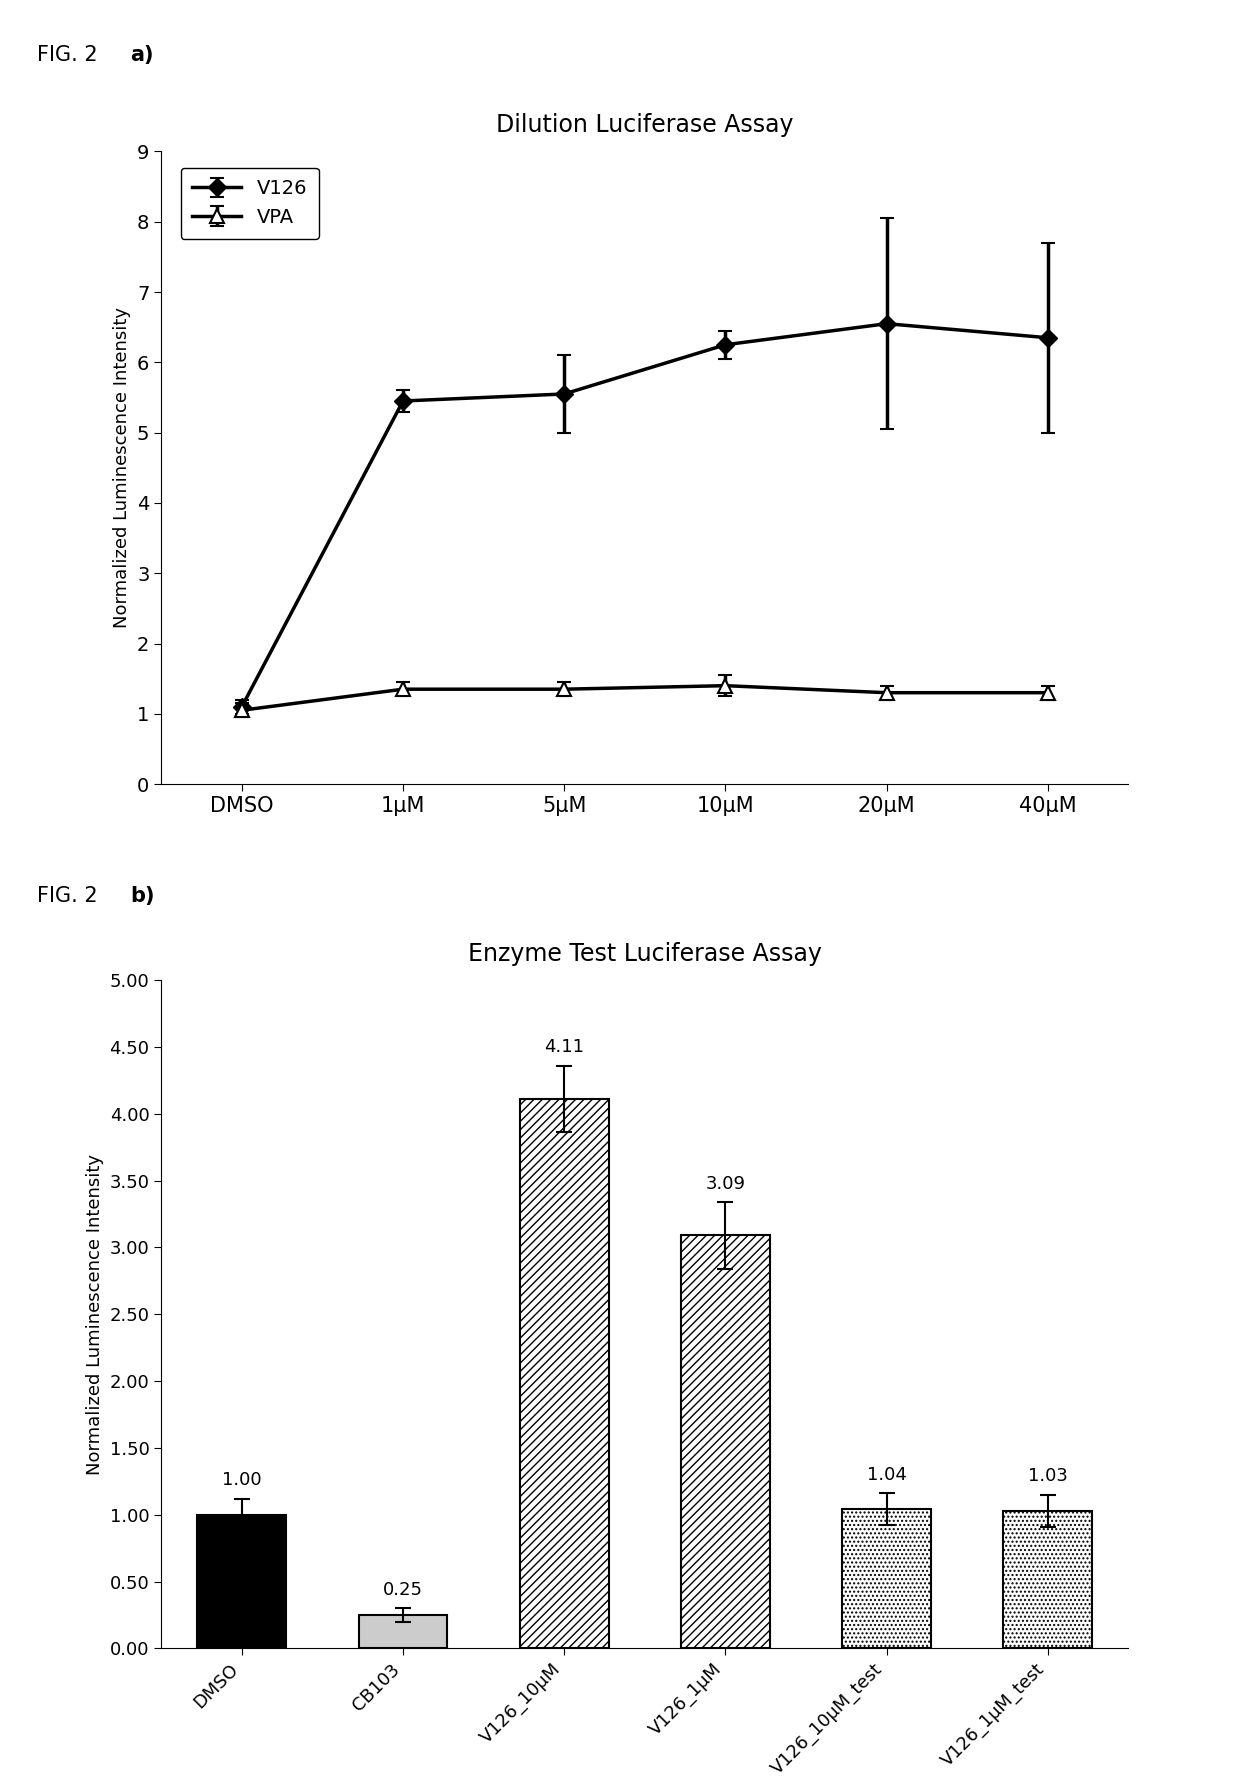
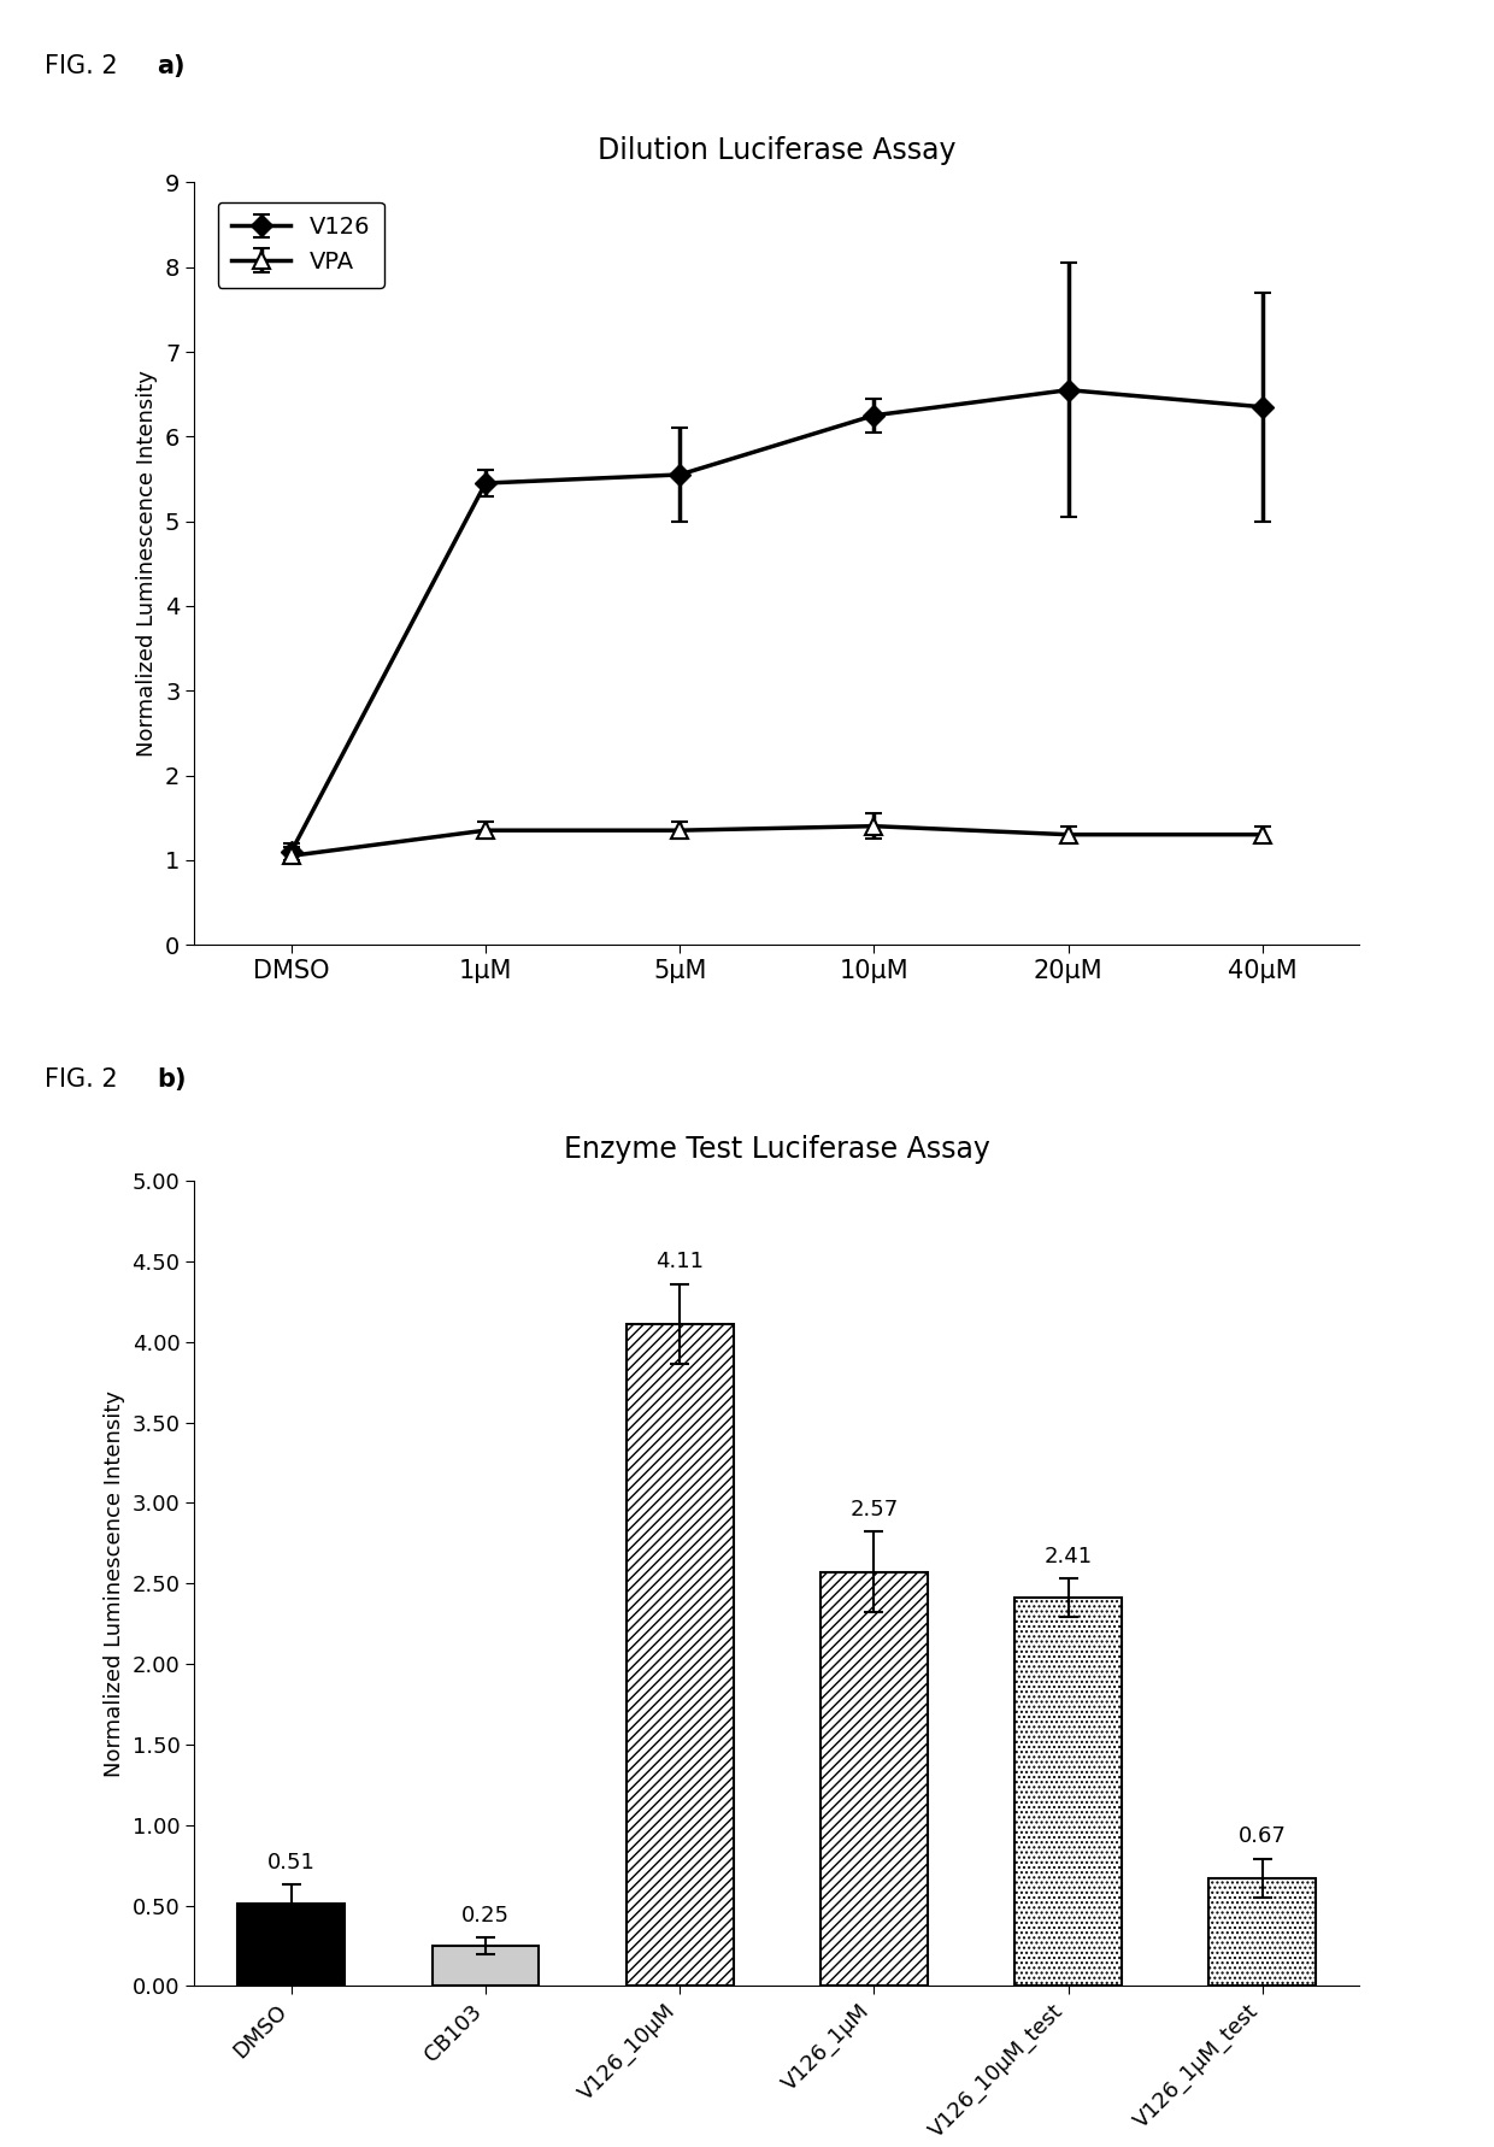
Enzyme Test Luciferase Assay/DMSO: 1.00 -> 0.51
Enzyme Test Luciferase Assay/V126_1μM: 3.09 -> 2.57
Enzyme Test Luciferase Assay/V126_10μM_test: 1.04 -> 2.41
Enzyme Test Luciferase Assay/V126_1μM_test: 1.03 -> 0.67
